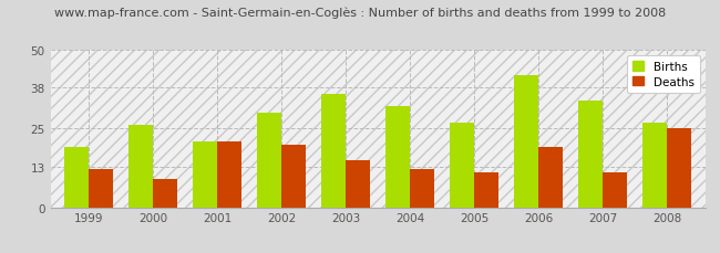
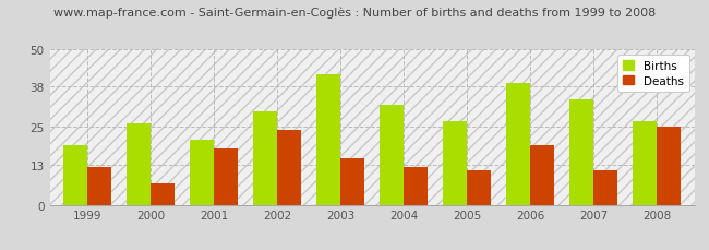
Deaths/2000: 9 -> 7
Deaths/2001: 21 -> 18
Deaths/2002: 20 -> 24
Births/2003: 36 -> 42
Births/2006: 42 -> 39
